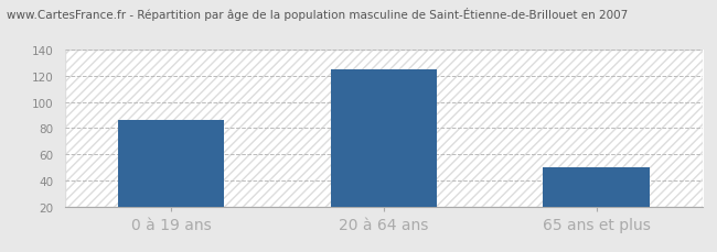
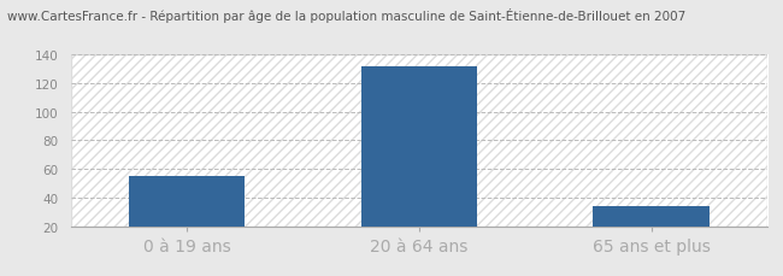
0 à 19 ans: 86 -> 55
20 à 64 ans: 125 -> 132
65 ans et plus: 50 -> 34
